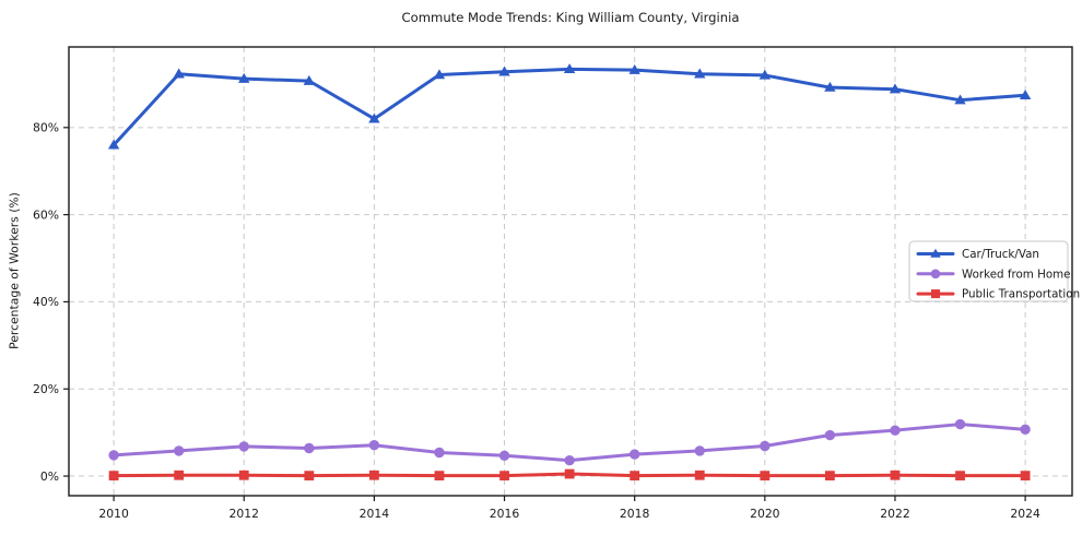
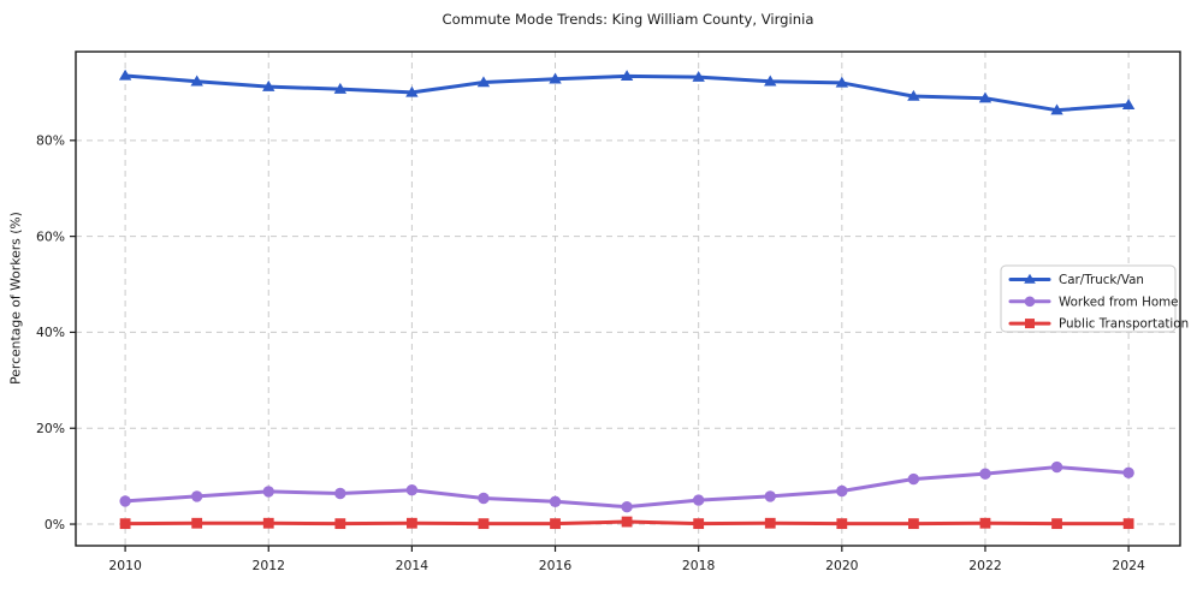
Car/Truck/Van/2010: 76% -> 94%
Car/Truck/Van/2014: 82% -> 90%
